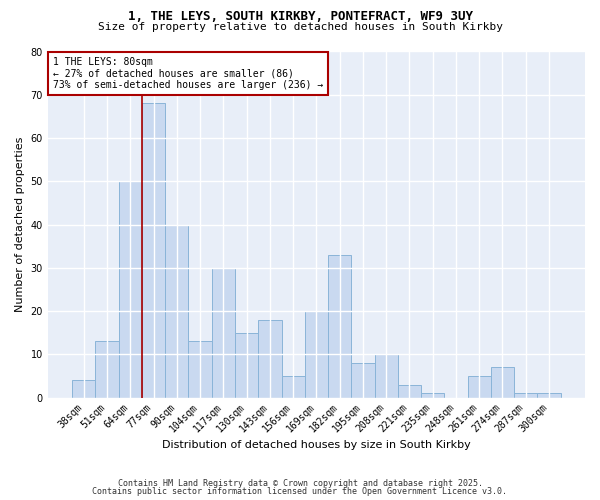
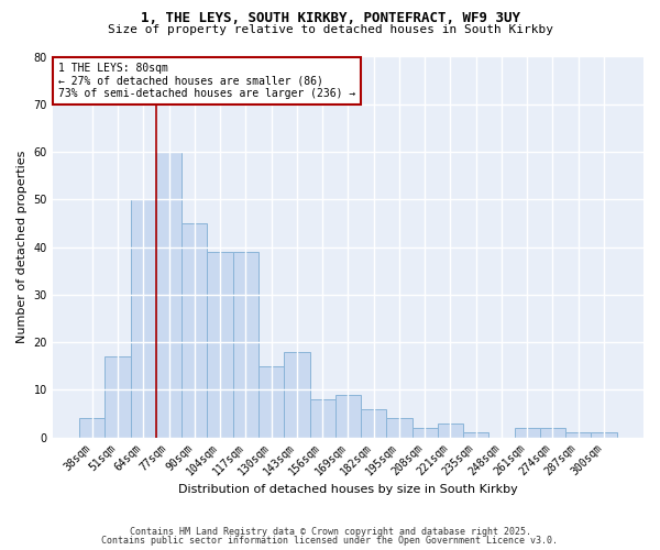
51sqm: 13 -> 17
77sqm: 68 -> 60
90sqm: 40 -> 45
104sqm: 13 -> 39
117sqm: 30 -> 39
156sqm: 5 -> 8
169sqm: 20 -> 9
182sqm: 33 -> 6
195sqm: 8 -> 4
208sqm: 10 -> 2
261sqm: 5 -> 2
274sqm: 7 -> 2
